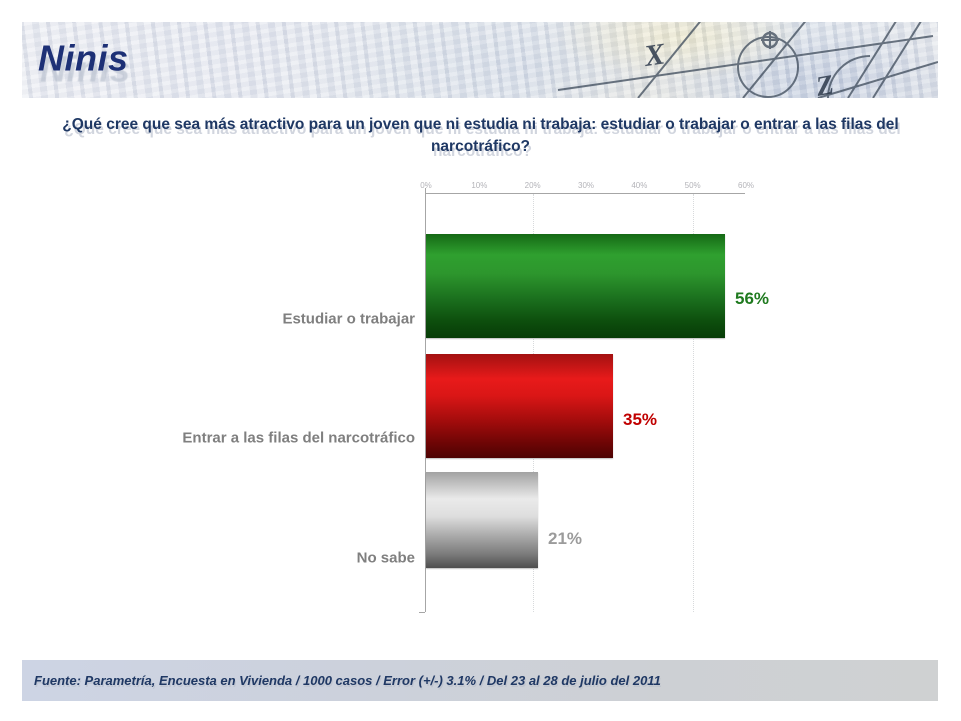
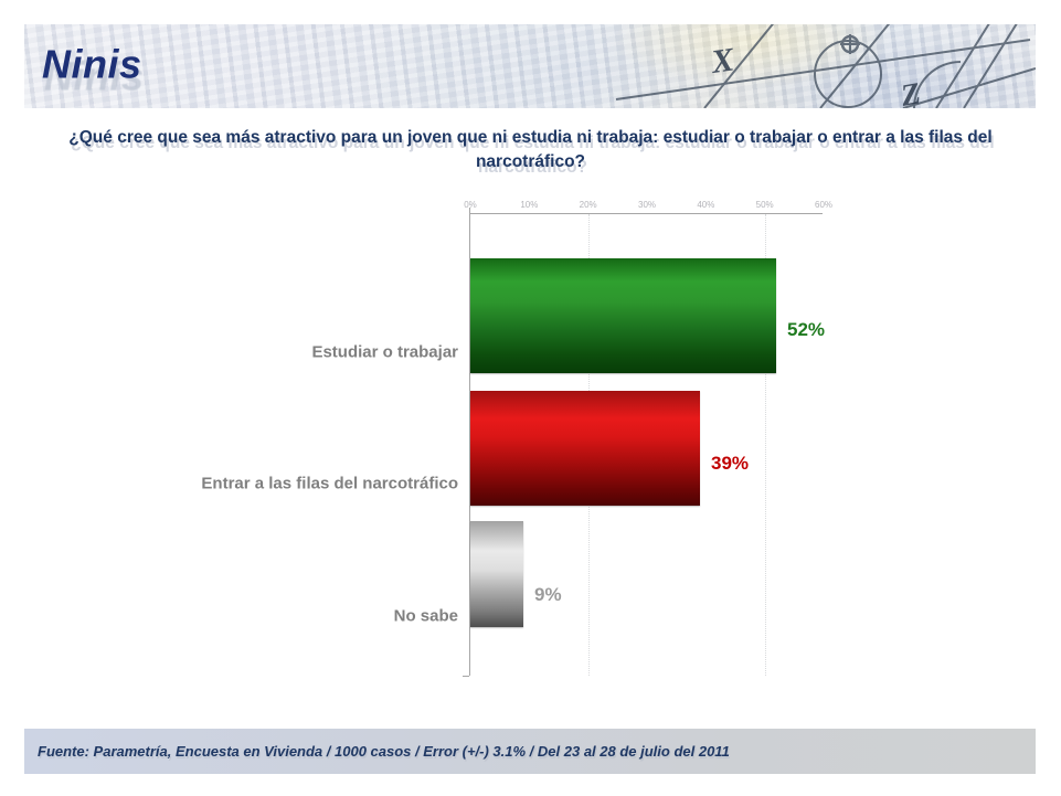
Estudiar o trabajar: 56% -> 52%
Entrar a las filas del narcotráfico: 35% -> 39%
No sabe: 21% -> 9%
